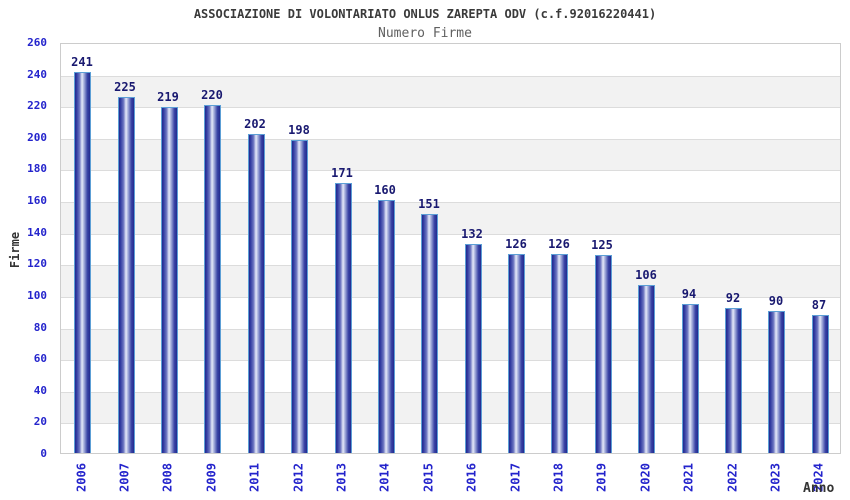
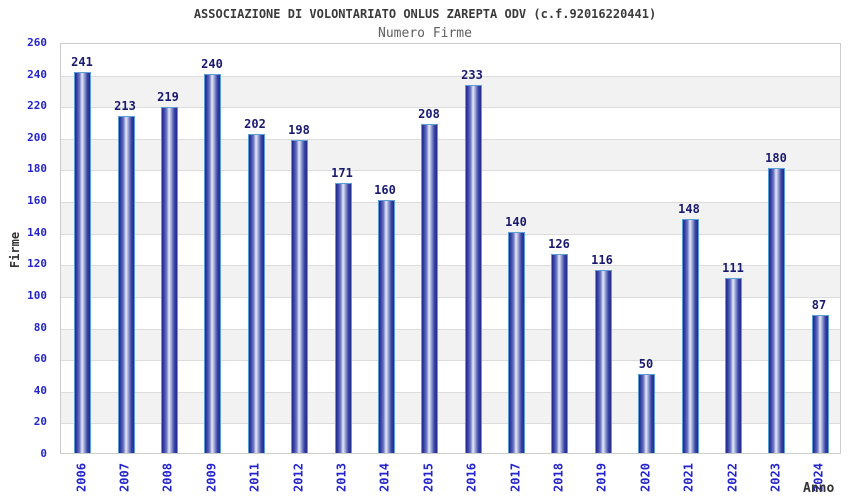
2007: 225 -> 213
2009: 220 -> 240
2015: 151 -> 208
2016: 132 -> 233
2017: 126 -> 140
2019: 125 -> 116
2020: 106 -> 50
2021: 94 -> 148
2022: 92 -> 111
2023: 90 -> 180
